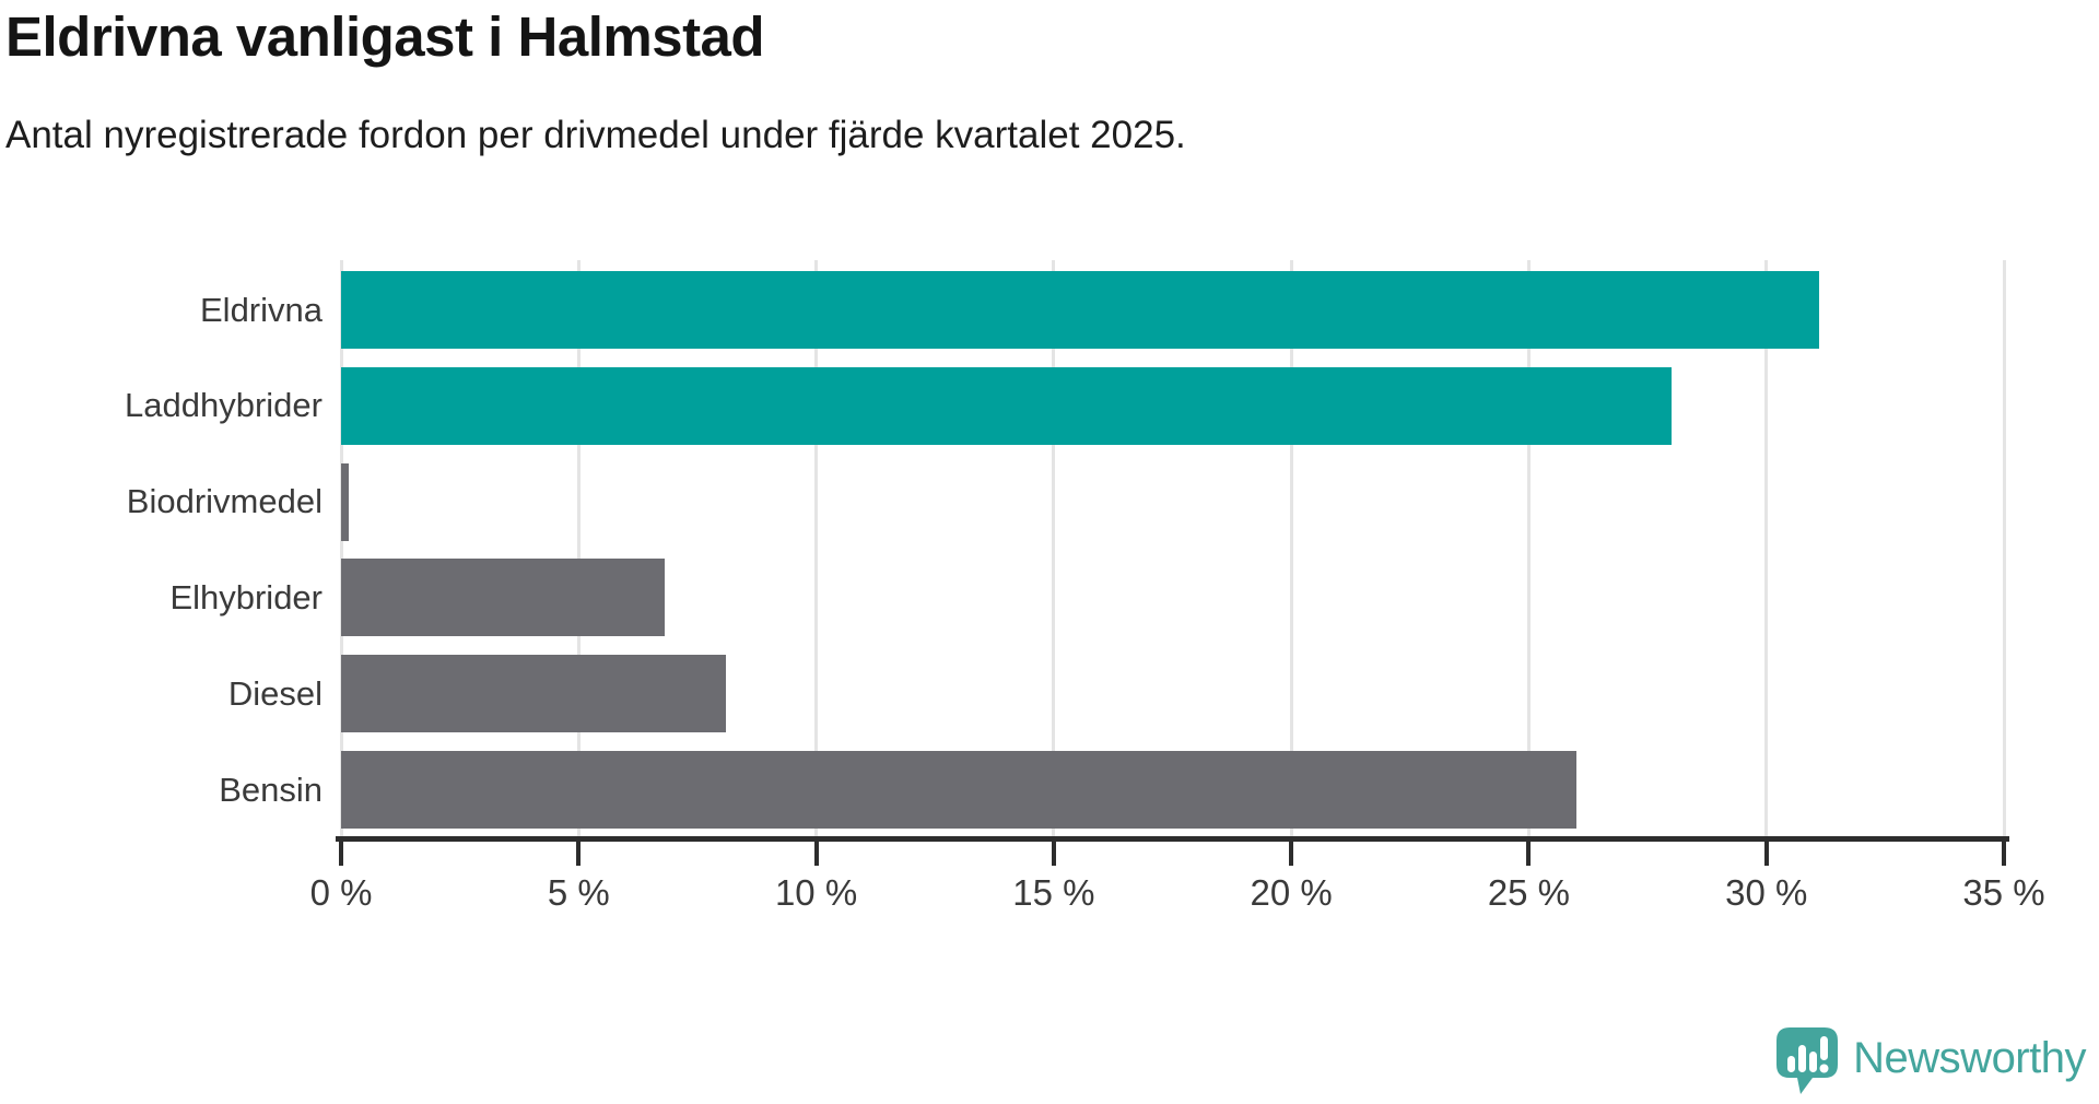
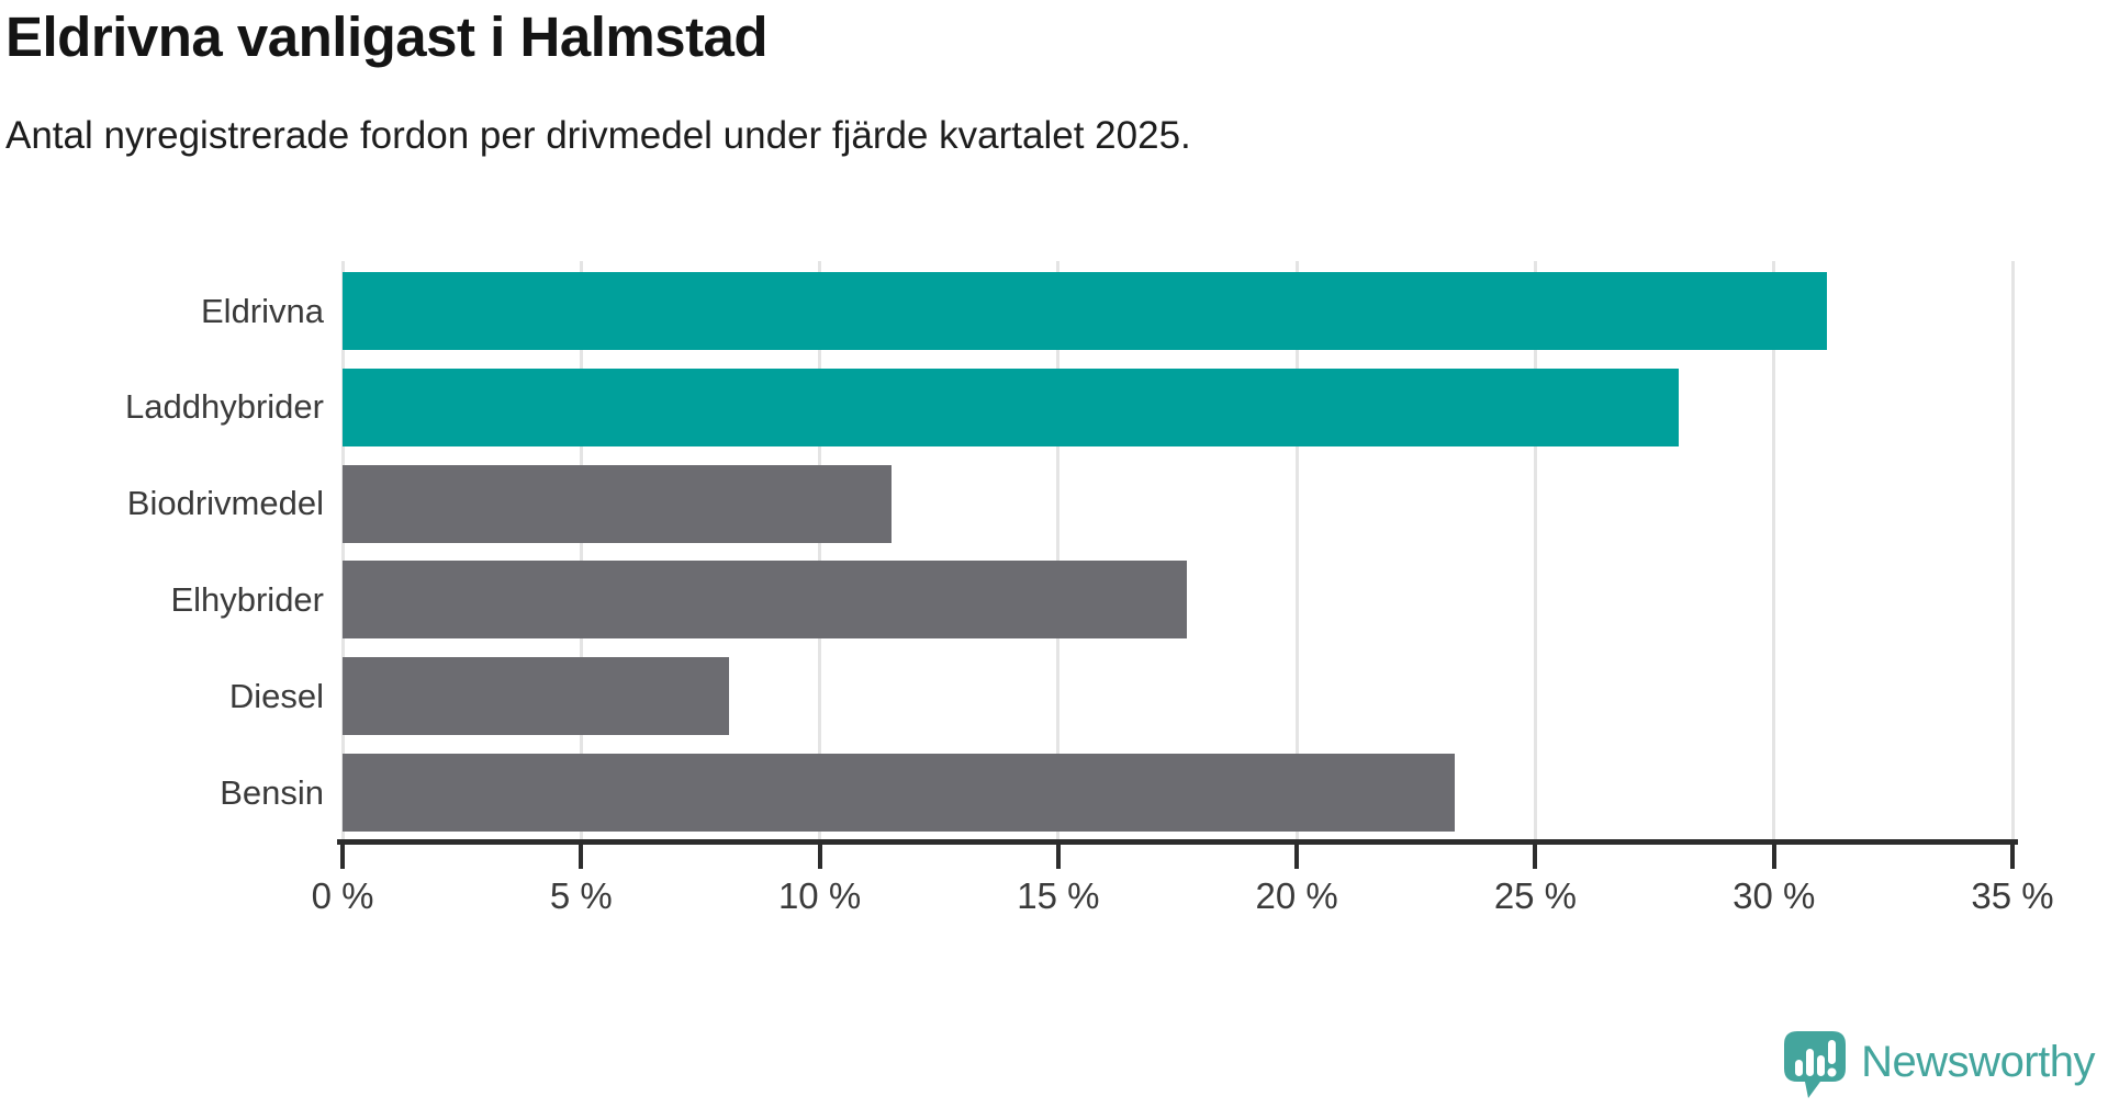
Biodrivmedel: 0.1% -> 11.5%
Elhybrider: 6.8% -> 17.7%
Bensin: 26.0% -> 23.3%
